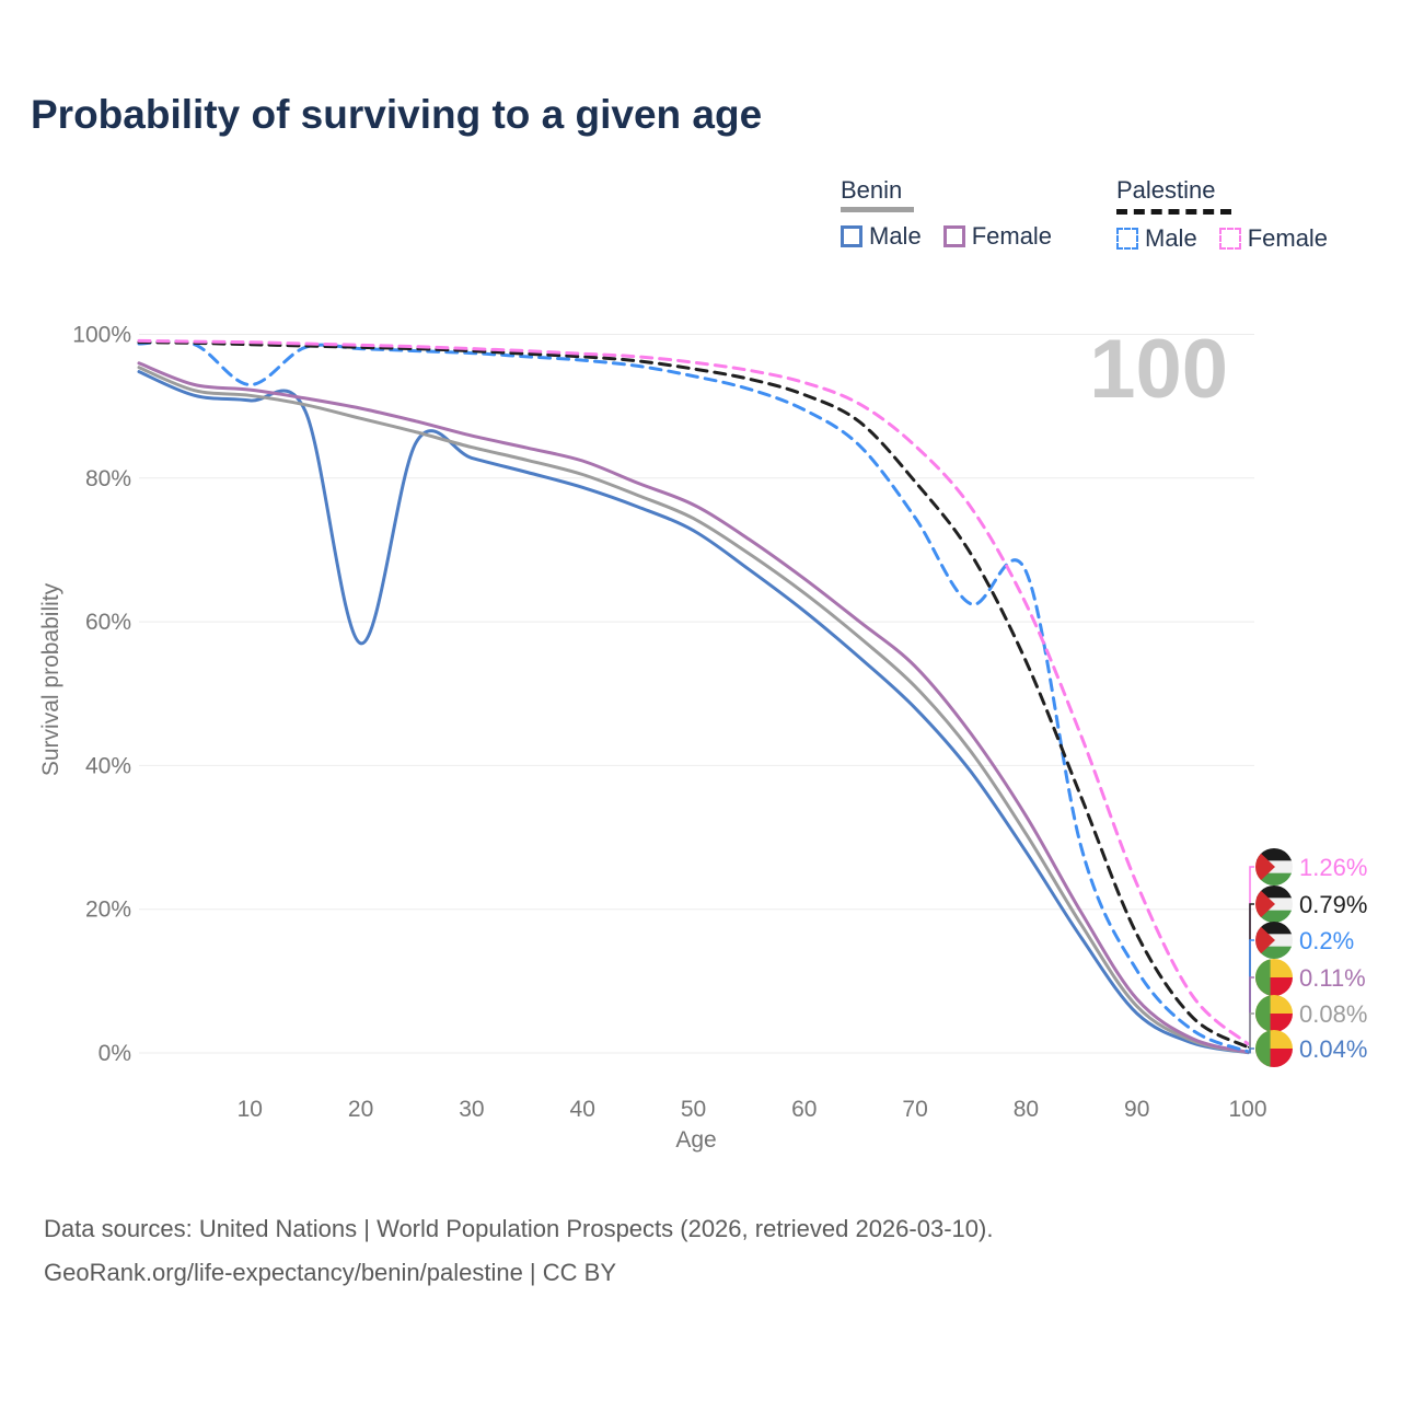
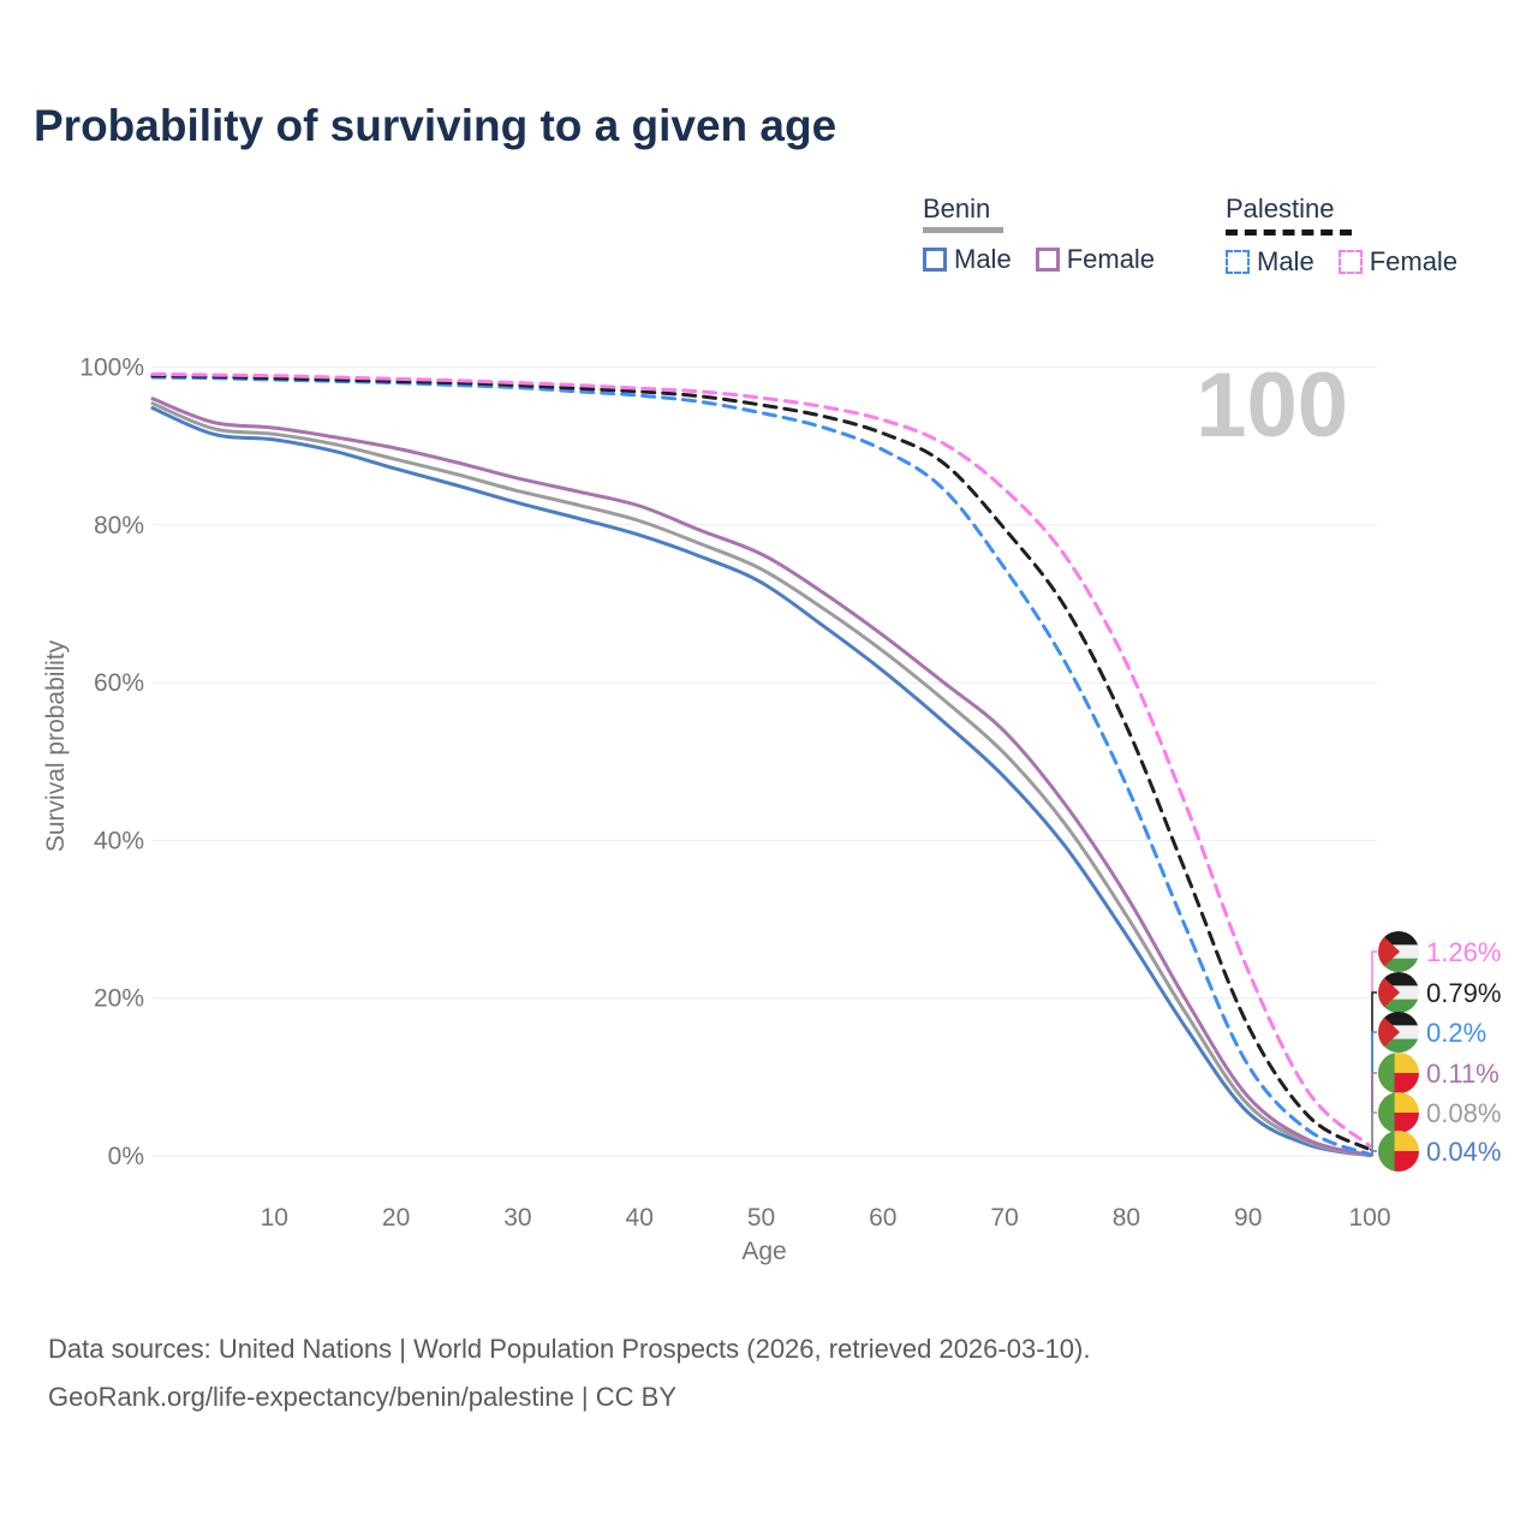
Palestine Male/10: 93% -> 98%
Benin Male/20: 57% -> 87%
Palestine Male/80: 67% -> 47%
